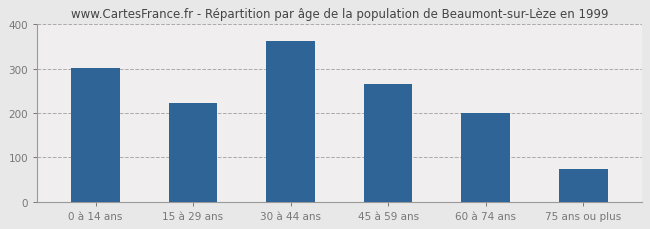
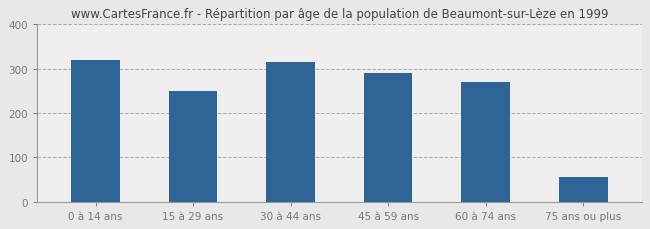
0 à 14 ans: 302 -> 320
15 à 29 ans: 222 -> 250
30 à 44 ans: 362 -> 315
45 à 59 ans: 265 -> 290
60 à 74 ans: 199 -> 270
75 ans ou plus: 73 -> 55
